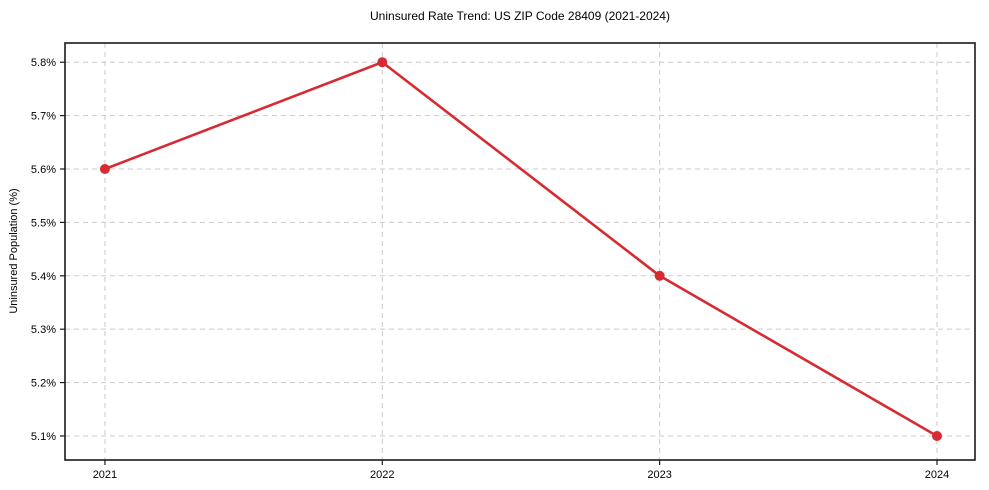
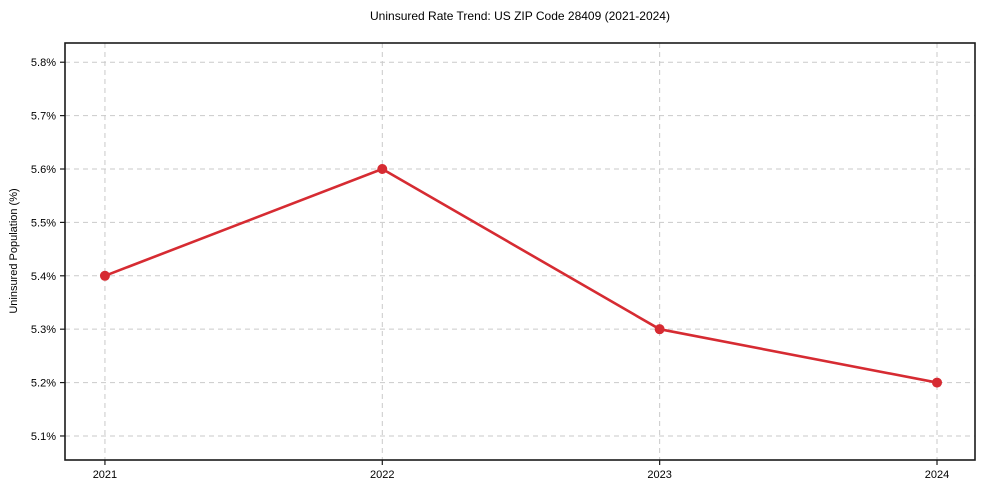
2021: 5.6% -> 5.4%
2022: 5.8% -> 5.6%
2023: 5.4% -> 5.3%
2024: 5.1% -> 5.2%
